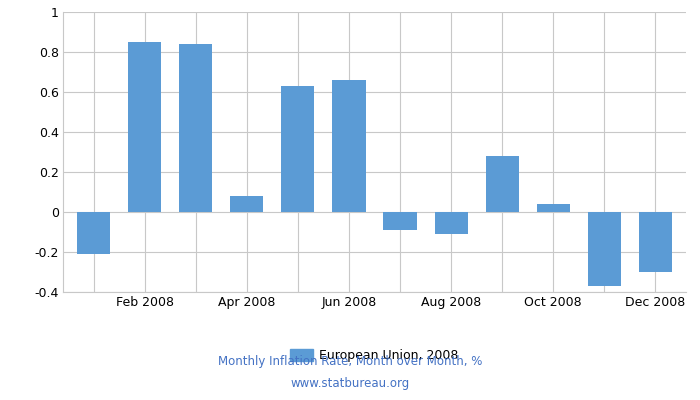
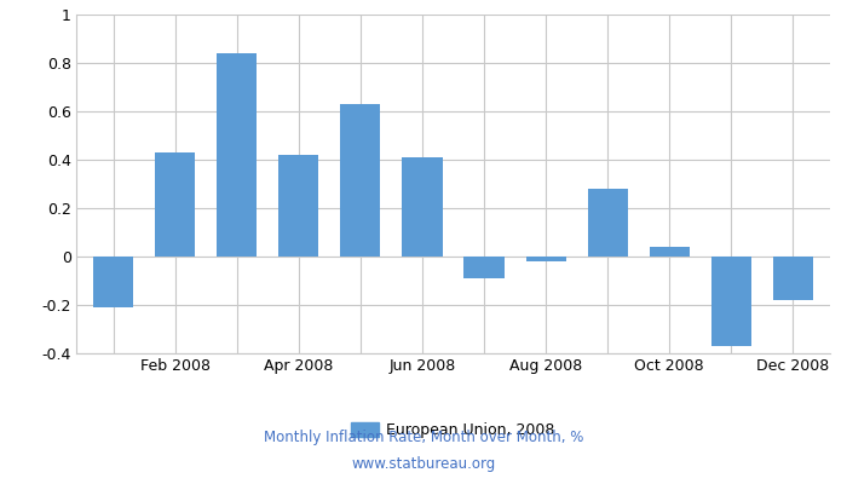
Feb 2008: 0.85 -> 0.43
Apr 2008: 0.08 -> 0.42
Jun 2008: 0.66 -> 0.41
Aug 2008: -0.11 -> -0.02
Dec 2008: -0.30 -> -0.18
